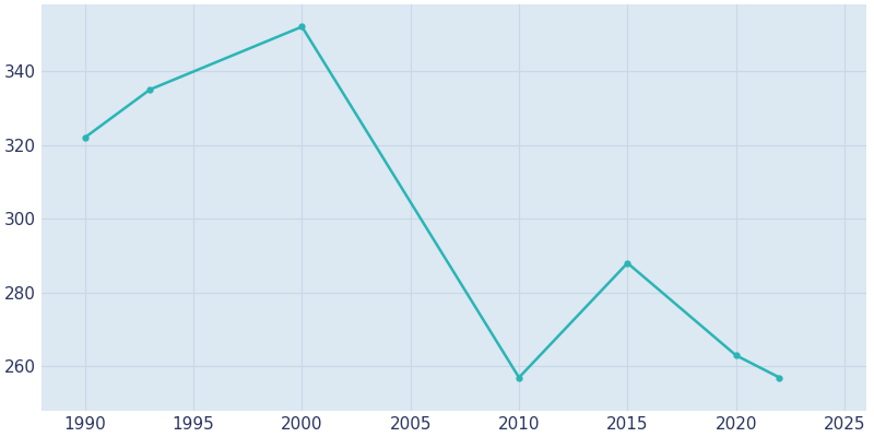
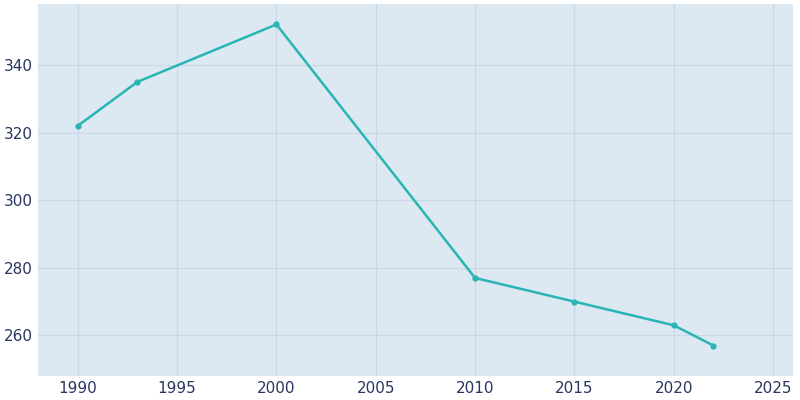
2010: 257 -> 277
2015: 288 -> 270
